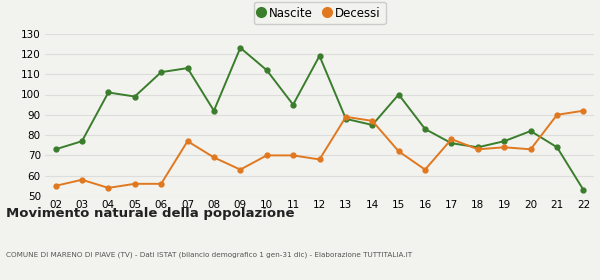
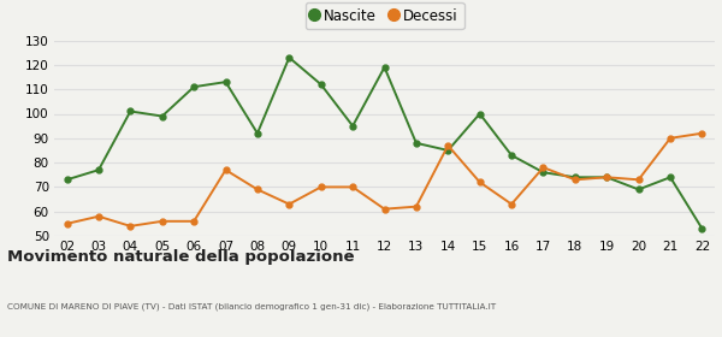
Decessi/12: 68 -> 61
Decessi/13: 89 -> 62
Nascite/19: 77 -> 74
Nascite/20: 82 -> 69
